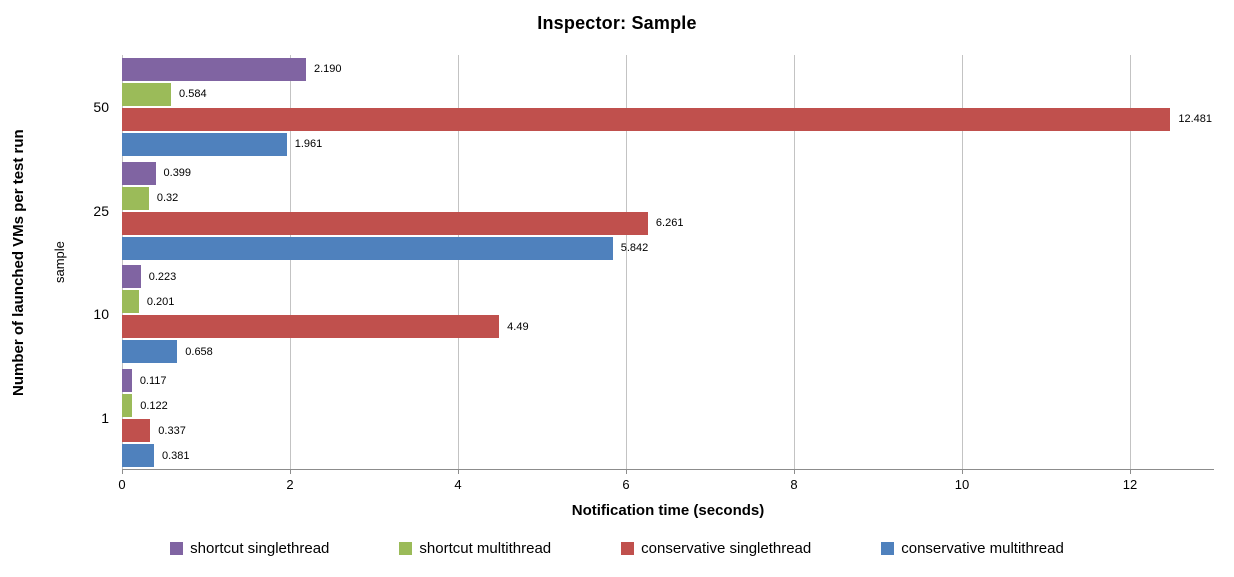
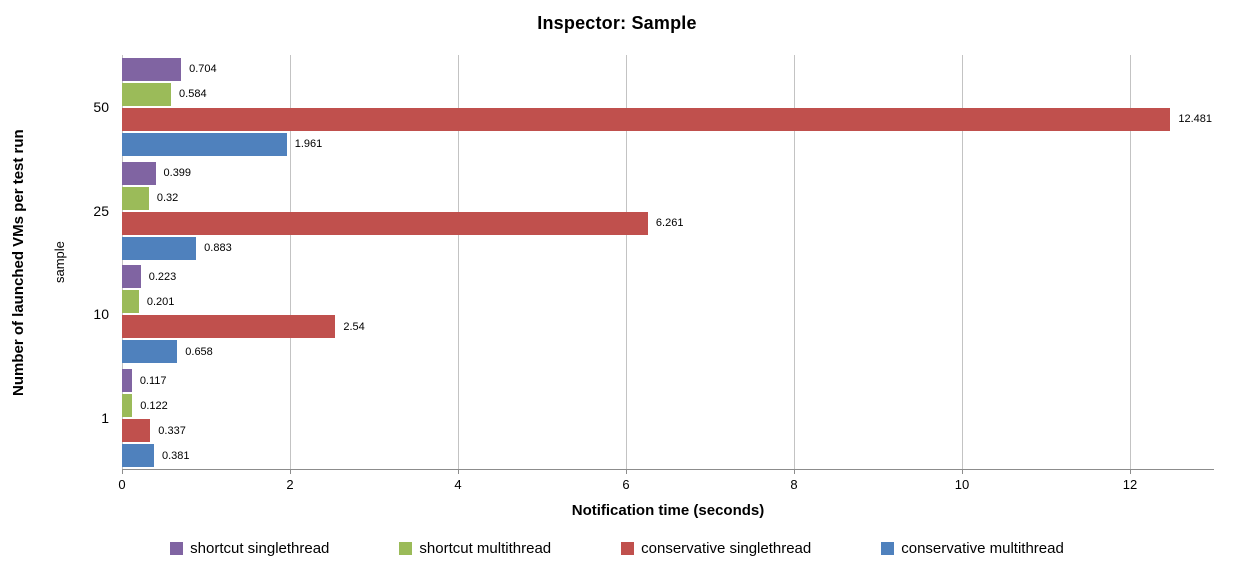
shortcut singlethread/50: 2.190 -> 0.704
conservative multithread/25: 5.842 -> 0.883
conservative singlethread/10: 4.49 -> 2.54
